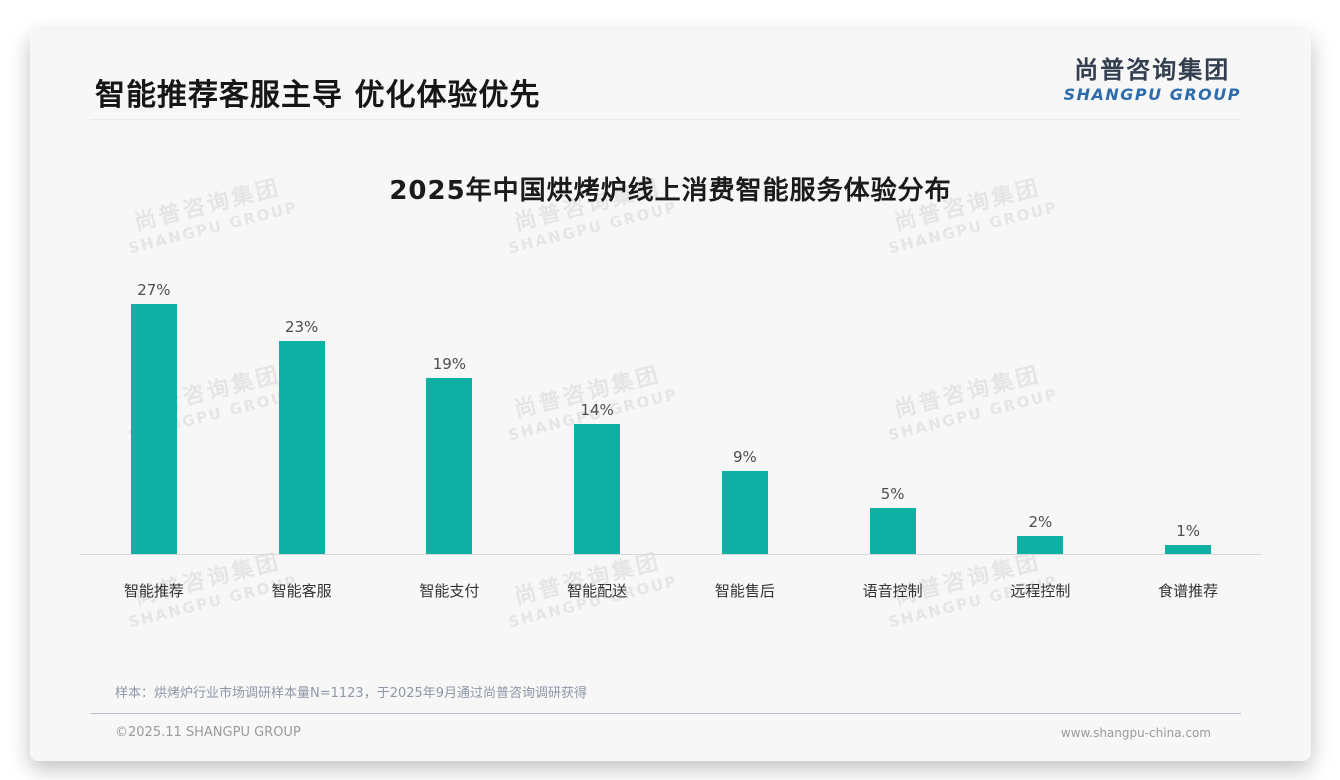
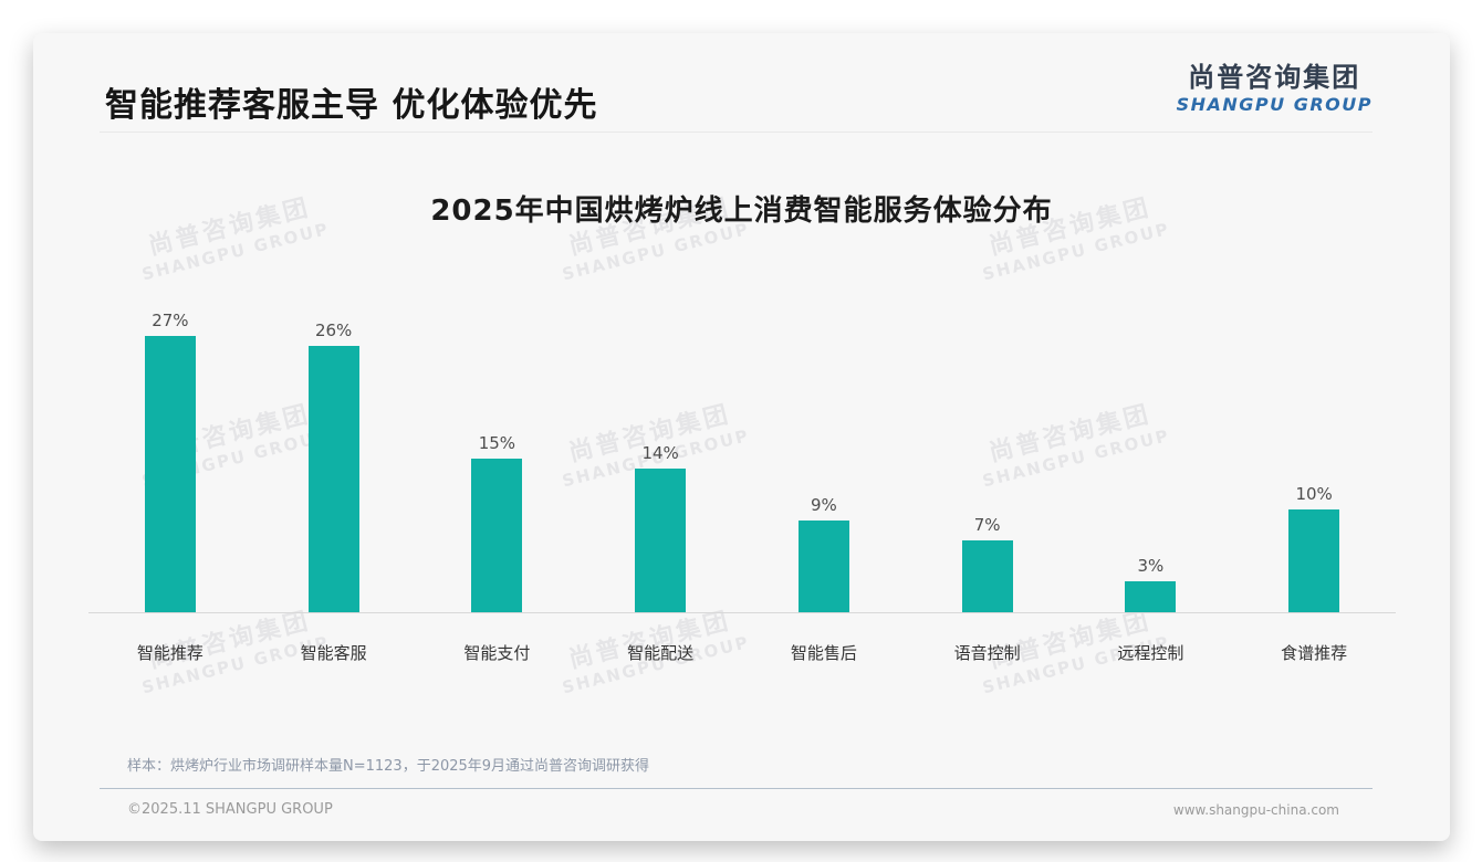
智能客服: 23% -> 26%
智能支付: 19% -> 15%
语音控制: 5% -> 7%
远程控制: 2% -> 3%
食谱推荐: 1% -> 10%
